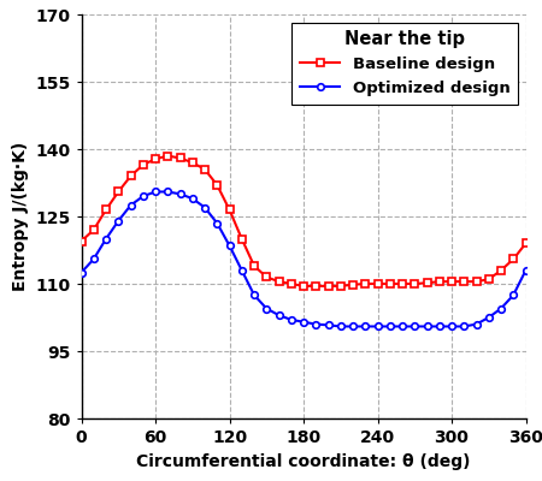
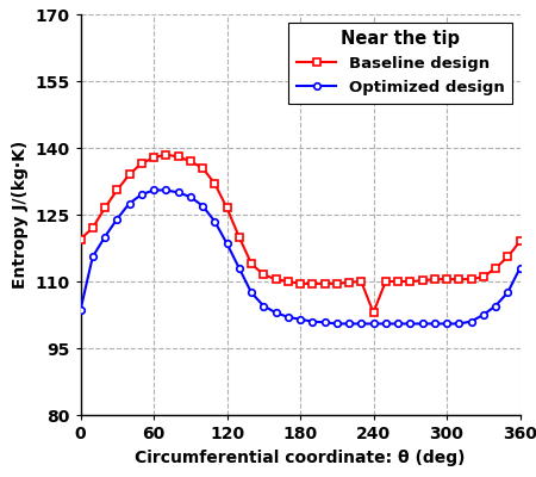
Optimized design/0: 112.5 -> 103.5
Baseline design/240: 110.0 -> 103.0
